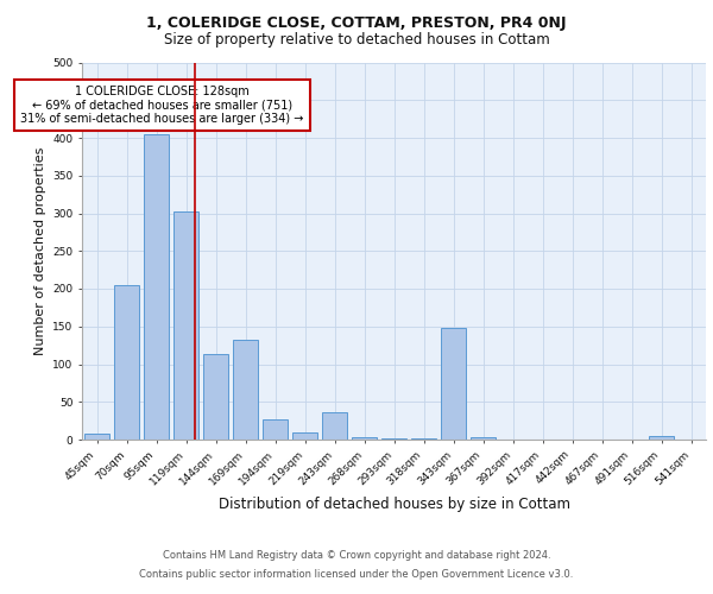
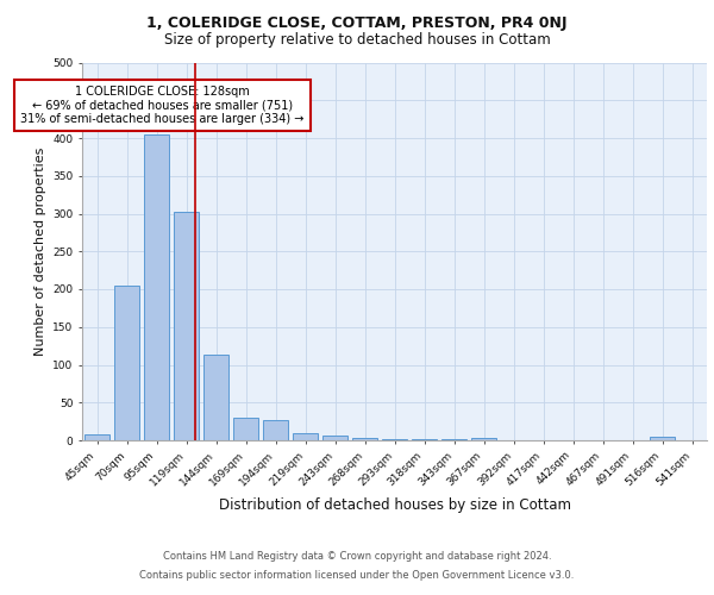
169sqm: 132 -> 30
243sqm: 36 -> 6
343sqm: 148 -> 2
